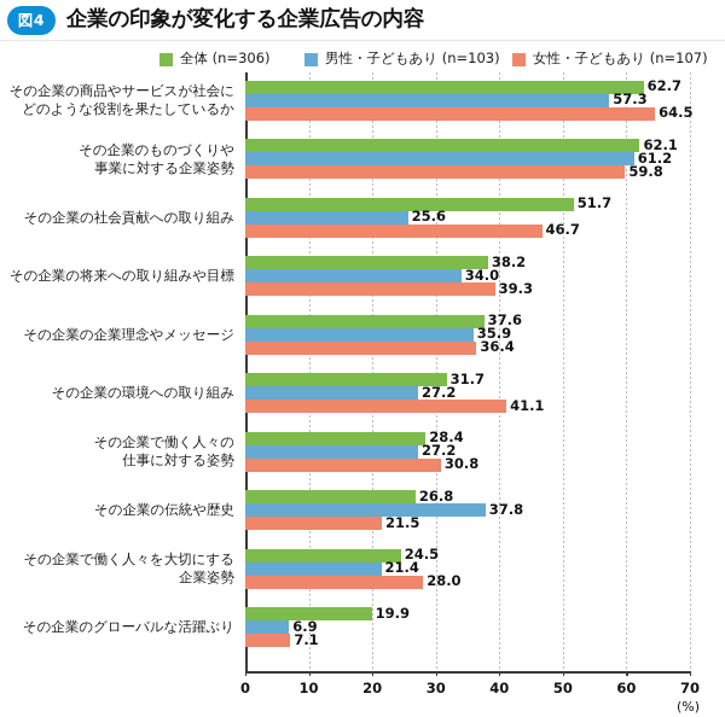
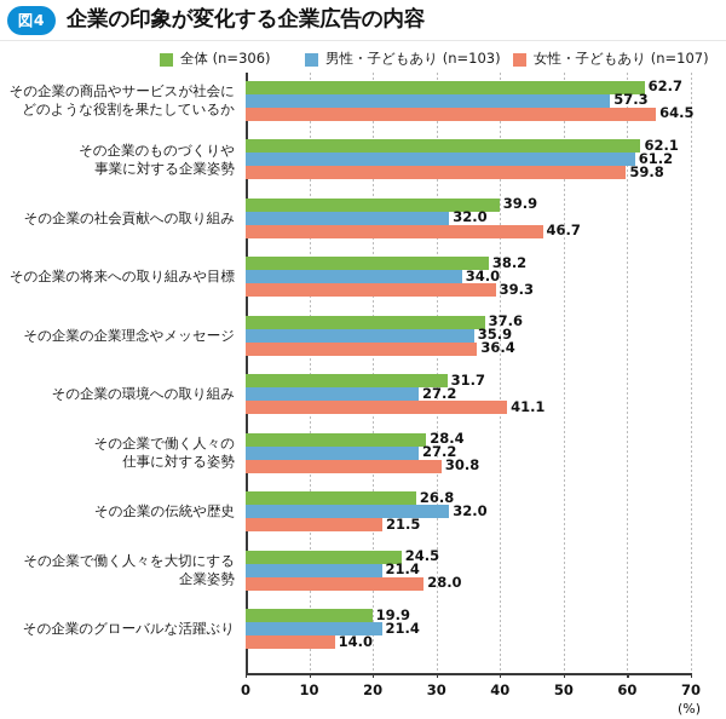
全体 (n=306)/その企業の社会貢献への取り組み: 51.7 -> 39.9
男性・子どもあり (n=103)/その企業の社会貢献への取り組み: 25.6 -> 32.0
男性・子どもあり (n=103)/その企業の伝統や歴史: 37.8 -> 32.0
男性・子どもあり (n=103)/その企業のグローバルな活躍ぶり: 6.9 -> 21.4
女性・子どもあり (n=107)/その企業のグローバルな活躍ぶり: 7.1 -> 14.0
